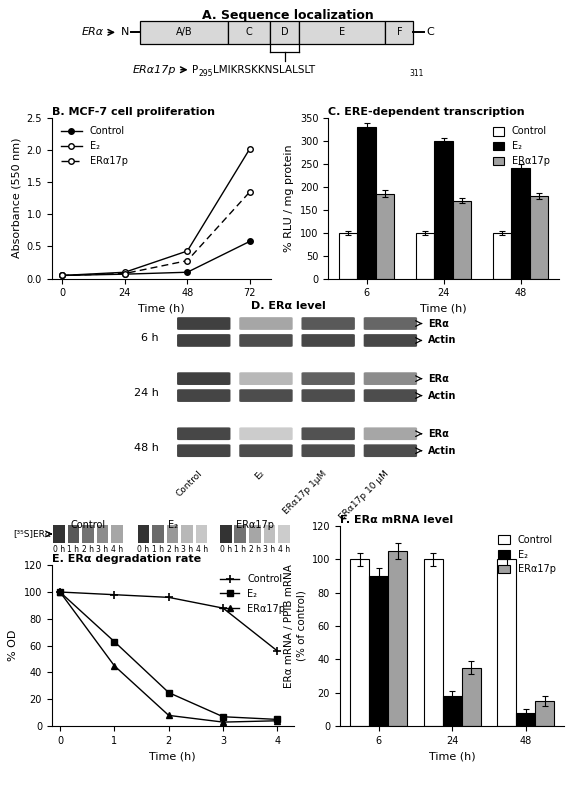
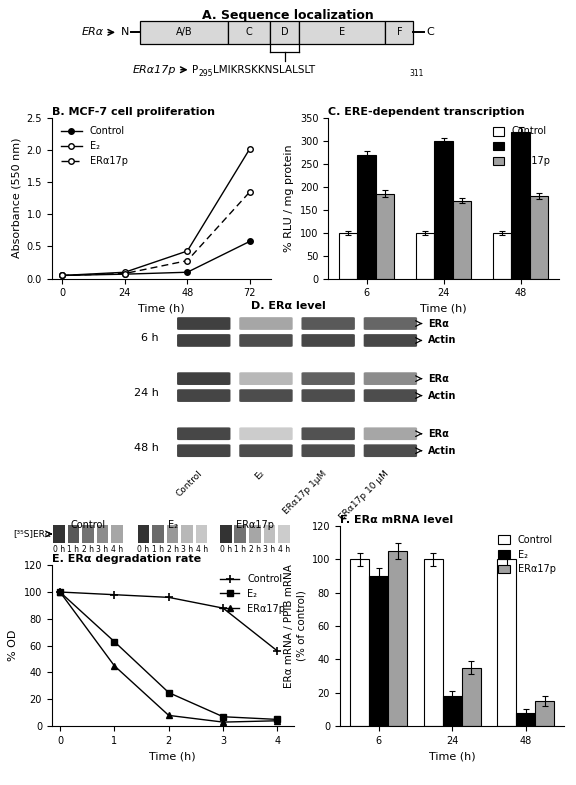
C. ERE-dependent transcription/E₂/6: 330 -> 270
C. ERE-dependent transcription/E₂/48: 240 -> 320
